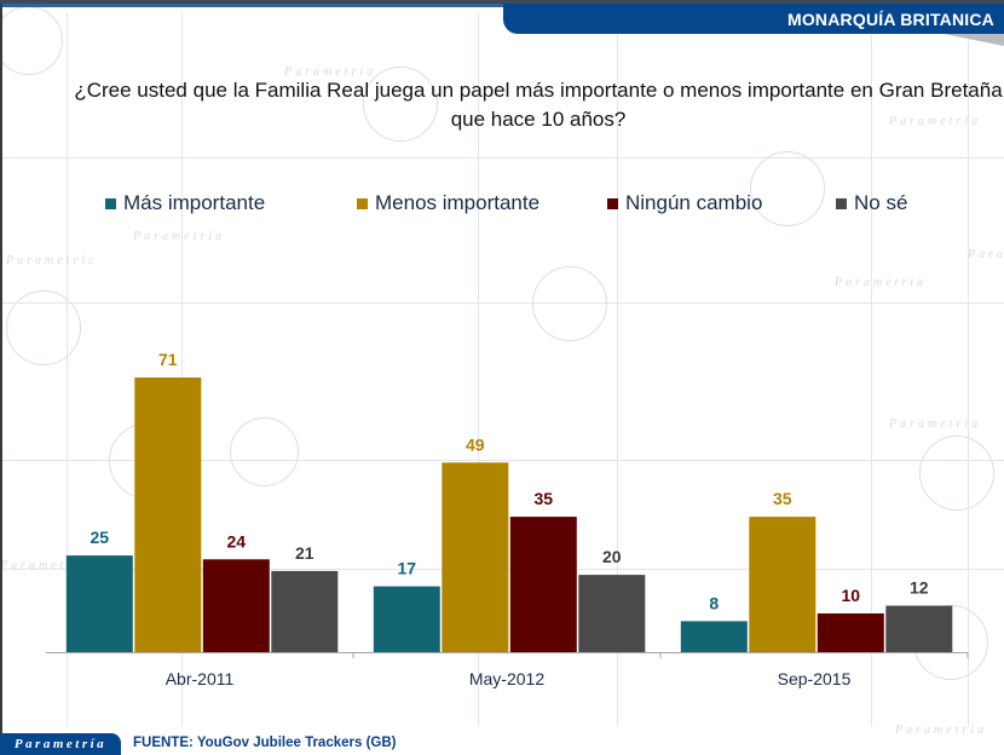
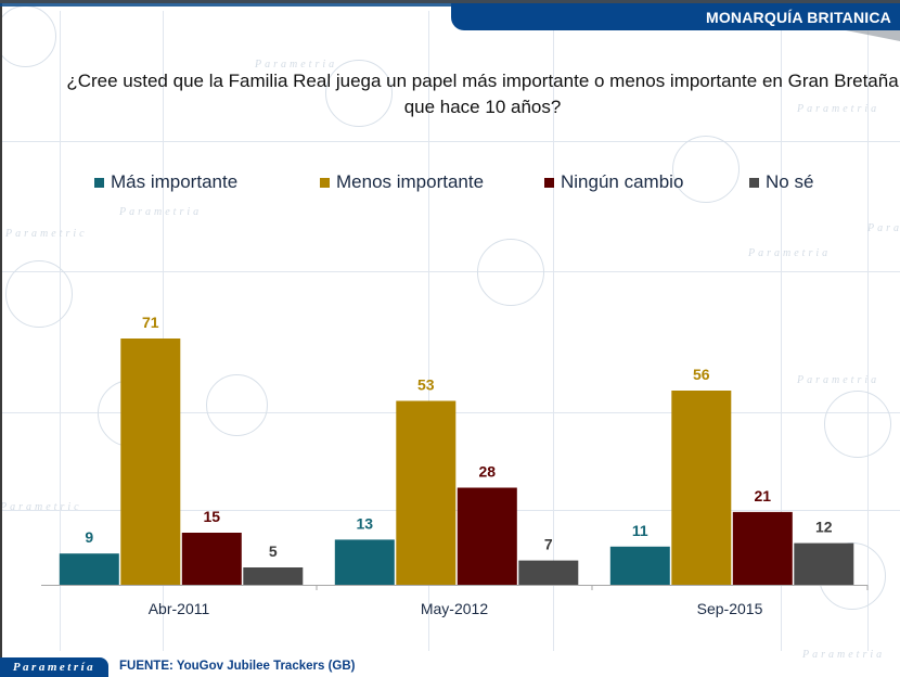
Más importante/Abr-2011: 25 -> 9
Ningún cambio/Abr-2011: 24 -> 15
No sé/Abr-2011: 21 -> 5
Más importante/May-2012: 17 -> 13
Menos importante/May-2012: 49 -> 53
Ningún cambio/May-2012: 35 -> 28
No sé/May-2012: 20 -> 7
Más importante/Sep-2015: 8 -> 11
Menos importante/Sep-2015: 35 -> 56
Ningún cambio/Sep-2015: 10 -> 21
